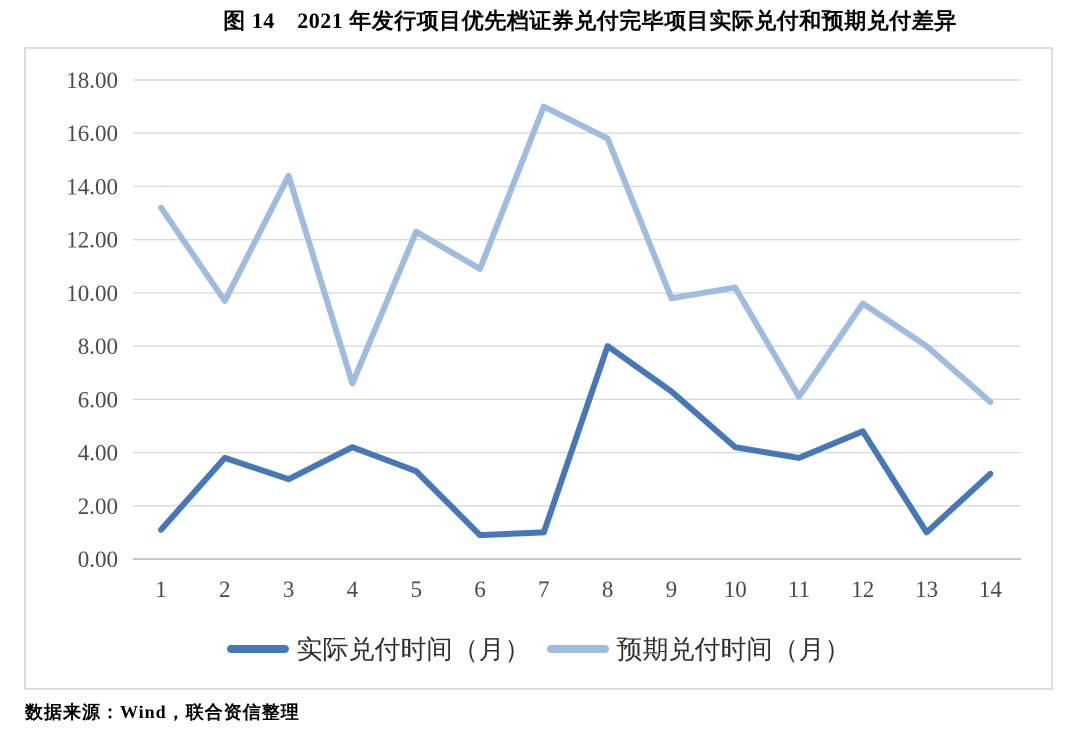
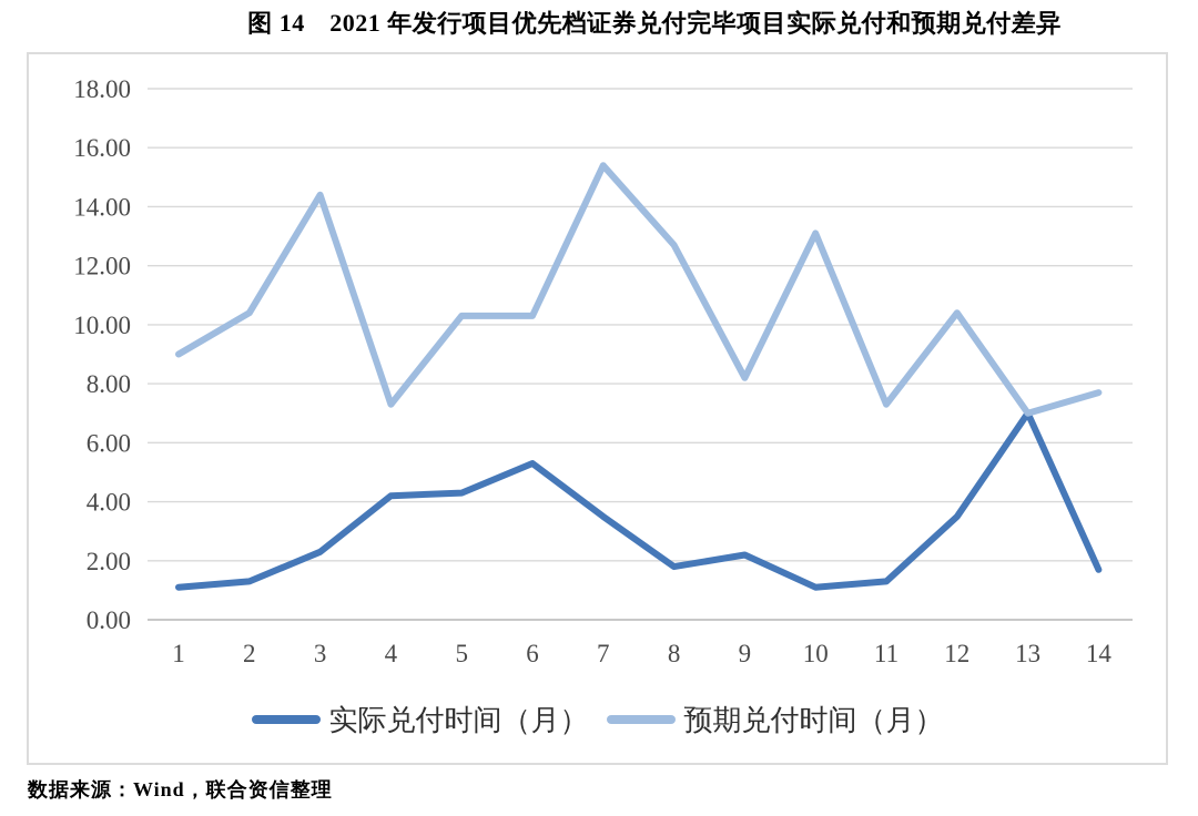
预期兑付时间（月）/1: 13.2 -> 9.0
实际兑付时间（月）/2: 3.8 -> 1.3
预期兑付时间（月）/2: 9.7 -> 10.4
实际兑付时间（月）/3: 3.0 -> 2.3
预期兑付时间（月）/4: 6.6 -> 7.3
实际兑付时间（月）/5: 3.3 -> 4.3
预期兑付时间（月）/5: 12.3 -> 10.3
实际兑付时间（月）/6: 0.9 -> 5.3
预期兑付时间（月）/6: 10.9 -> 10.3
实际兑付时间（月）/7: 1.0 -> 3.5
预期兑付时间（月）/7: 17.0 -> 15.4
实际兑付时间（月）/8: 8.0 -> 1.8
预期兑付时间（月）/8: 15.8 -> 12.7
实际兑付时间（月）/9: 6.3 -> 2.2
预期兑付时间（月）/9: 9.8 -> 8.2
实际兑付时间（月）/10: 4.2 -> 1.1
预期兑付时间（月）/10: 10.2 -> 13.1
实际兑付时间（月）/11: 3.8 -> 1.3
预期兑付时间（月）/11: 6.1 -> 7.3
实际兑付时间（月）/12: 4.8 -> 3.5
预期兑付时间（月）/12: 9.6 -> 10.4
实际兑付时间（月）/13: 1.0 -> 7.0
预期兑付时间（月）/13: 8.0 -> 7.0
实际兑付时间（月）/14: 3.2 -> 1.7
预期兑付时间（月）/14: 5.9 -> 7.7
